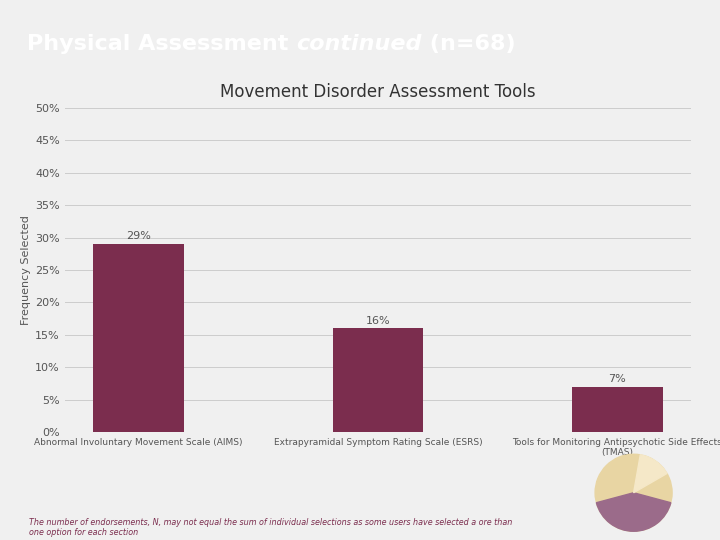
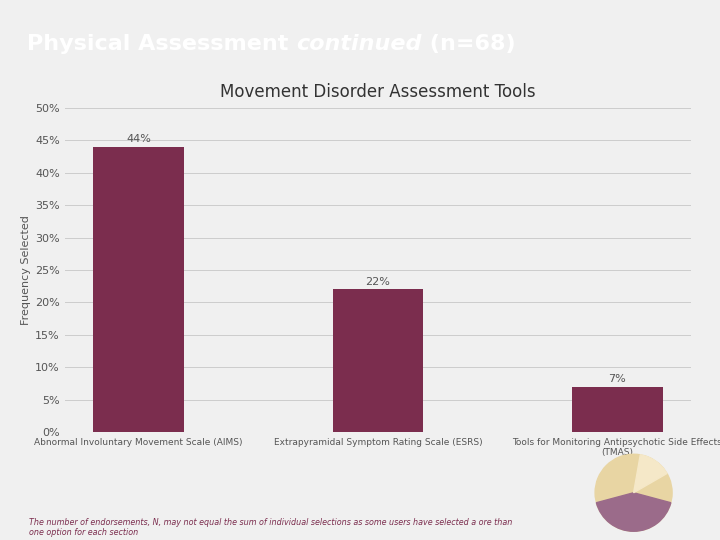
Abnormal Involuntary Movement Scale (AIMS): 29% -> 44%
Extrapyramidal Symptom Rating Scale (ESRS): 16% -> 22%
